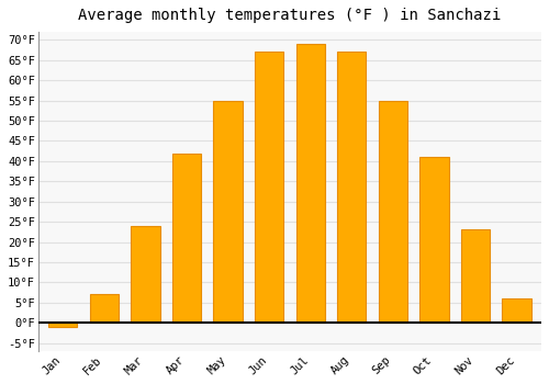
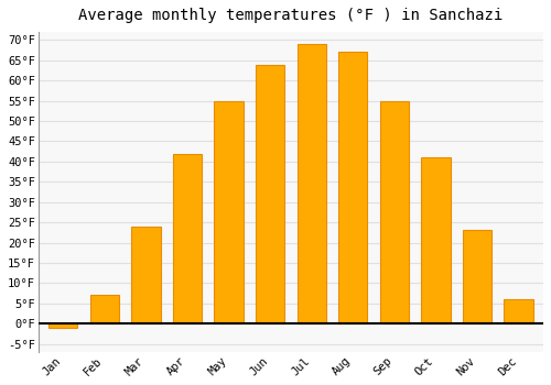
Jun: 67°F -> 64°F
